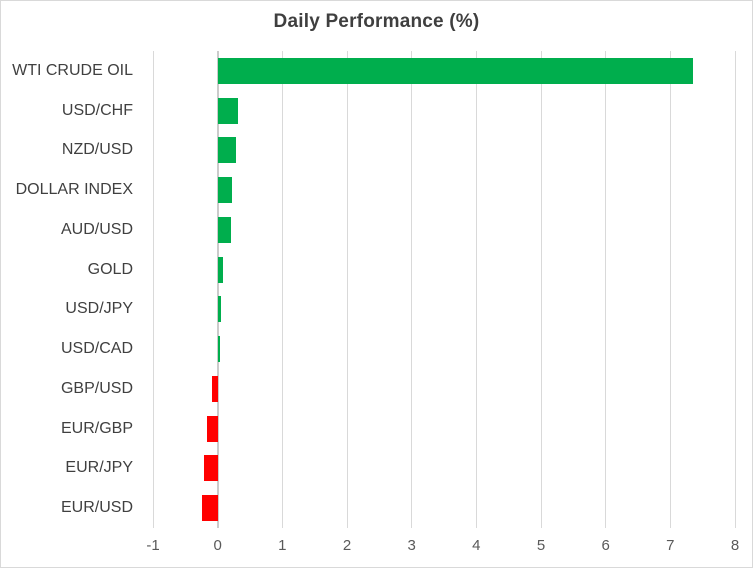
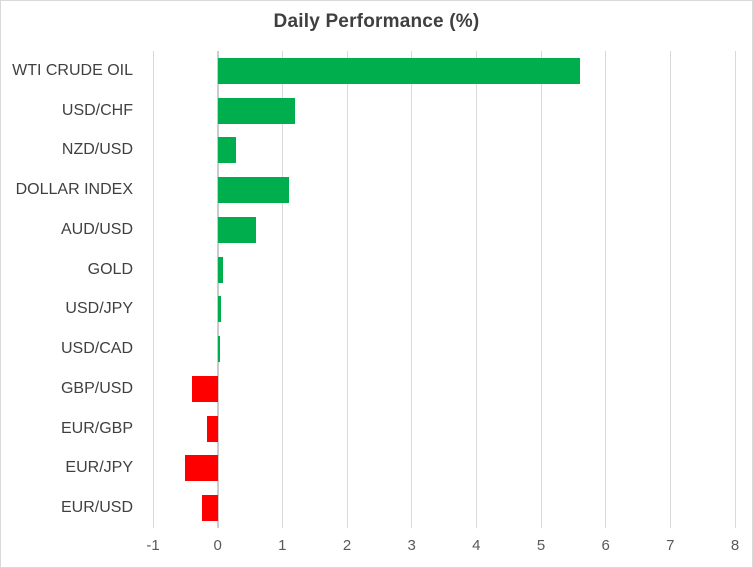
WTI CRUDE OIL: 7.3 -> 5.6
USD/CHF: 0.3 -> 1.2
DOLLAR INDEX: 0.2 -> 1.1
AUD/USD: 0.2 -> 0.6
GBP/USD: -0.1 -> -0.4
EUR/JPY: -0.2 -> -0.5
